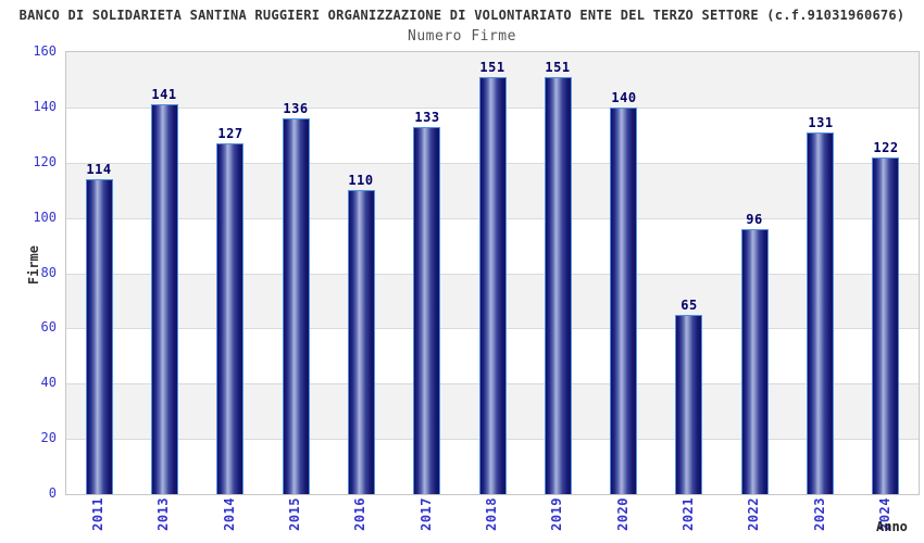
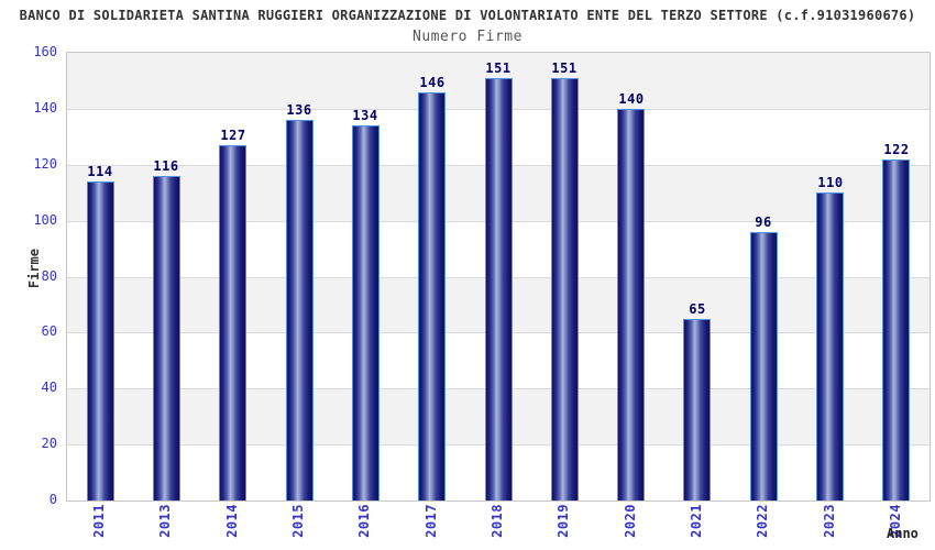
2013: 141 -> 116
2016: 110 -> 134
2017: 133 -> 146
2023: 131 -> 110
